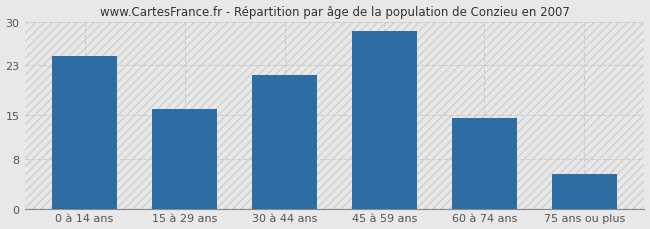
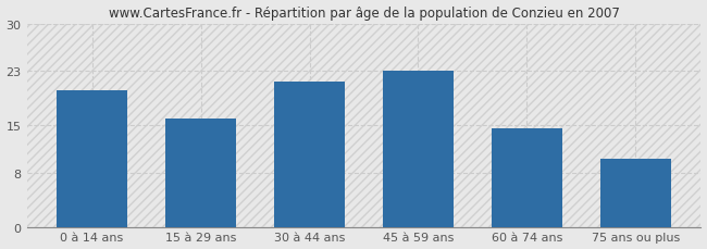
0 à 14 ans: 24.5 -> 20.2
45 à 59 ans: 28.5 -> 23.0
75 ans ou plus: 5.5 -> 10.0
